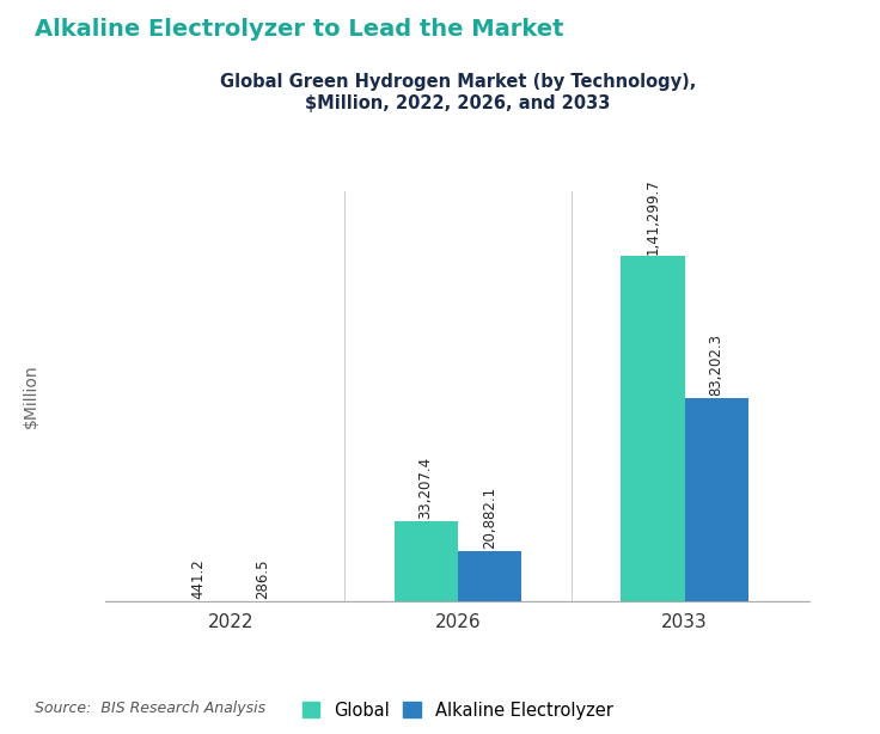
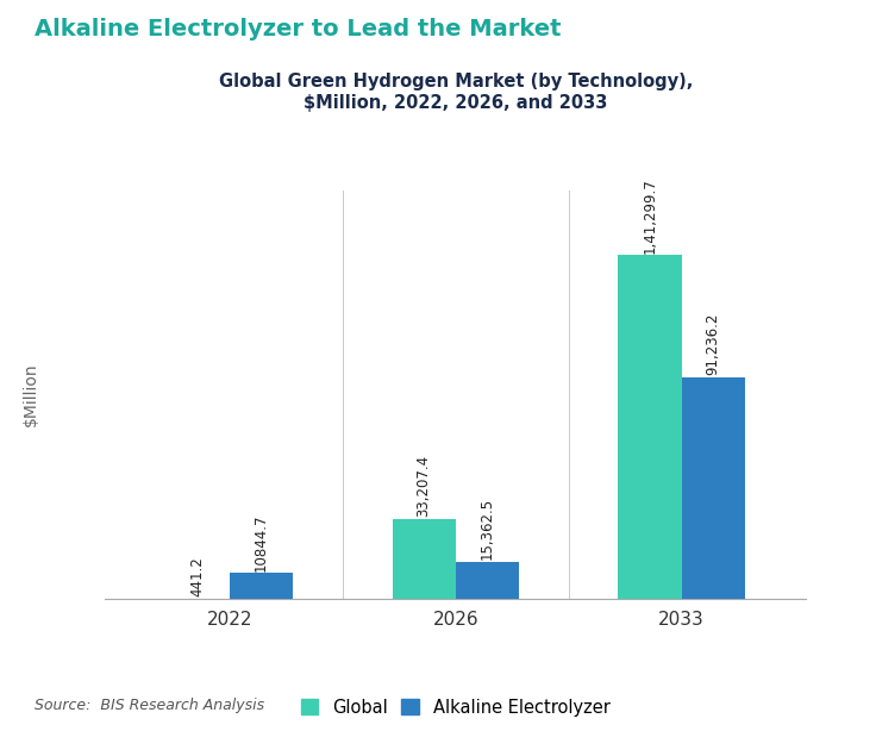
Alkaline Electrolyzer/2022: 286.5 -> 10844.7
Alkaline Electrolyzer/2026: 20,882.1 -> 15,362.5
Alkaline Electrolyzer/2033: 83,202.3 -> 91,236.2
